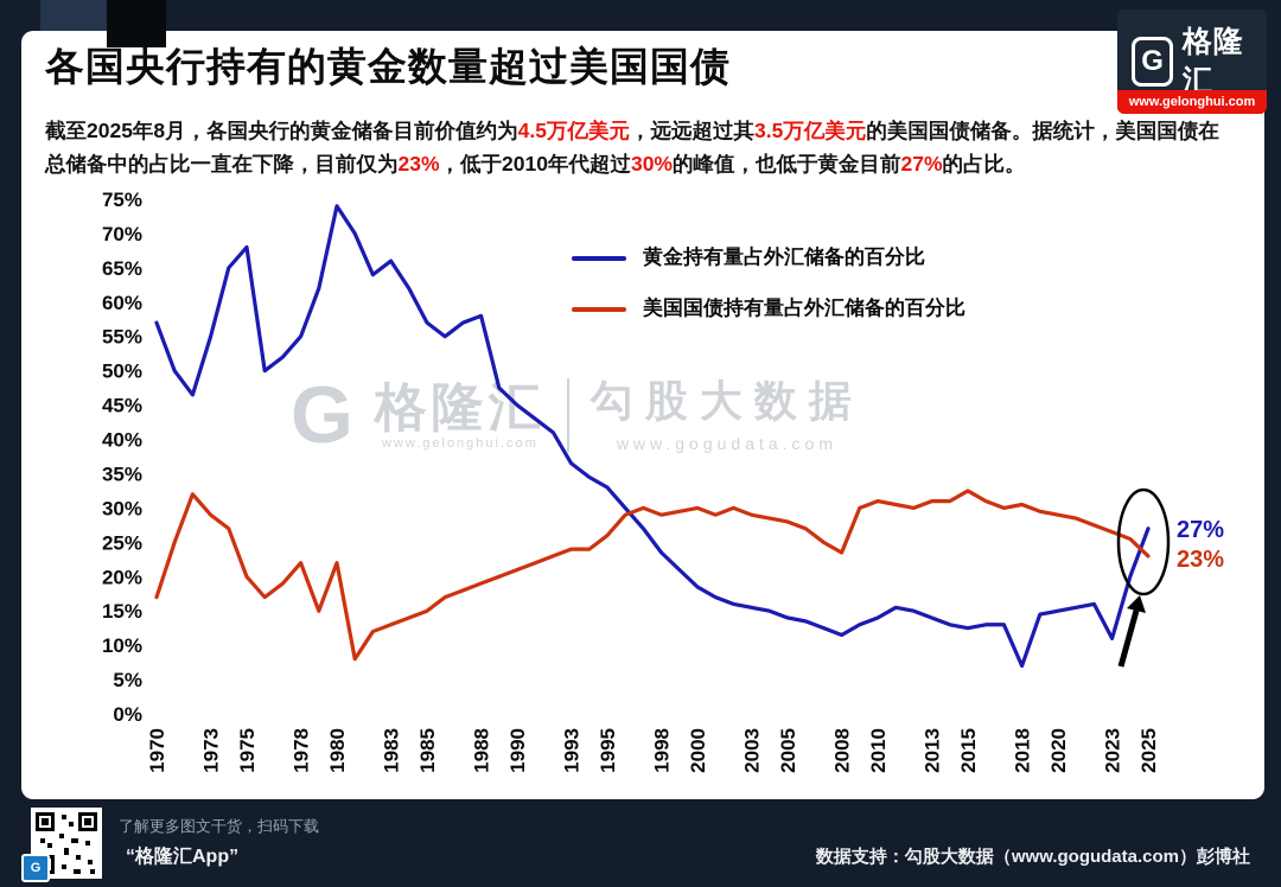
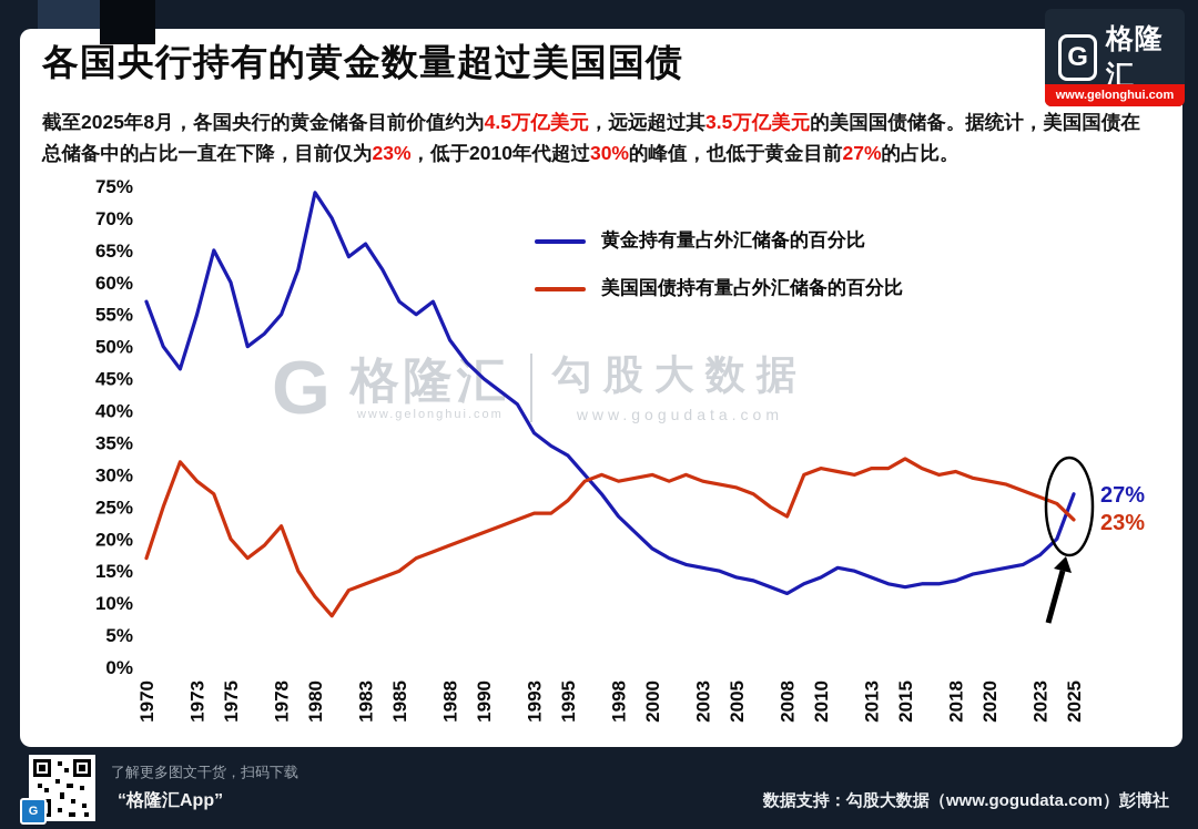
黄金持有量占外汇储备的百分比/1975: 68% -> 60%
美国国债持有量占外汇储备的百分比/1980: 22% -> 11%
黄金持有量占外汇储备的百分比/1988: 58% -> 51%
黄金持有量占外汇储备的百分比/2018: 7% -> 14%
黄金持有量占外汇储备的百分比/2023: 11% -> 18%
